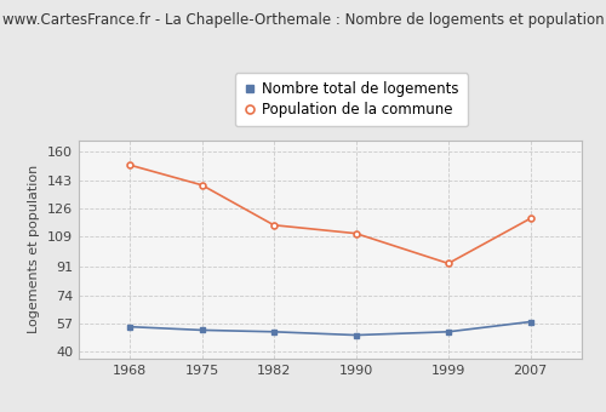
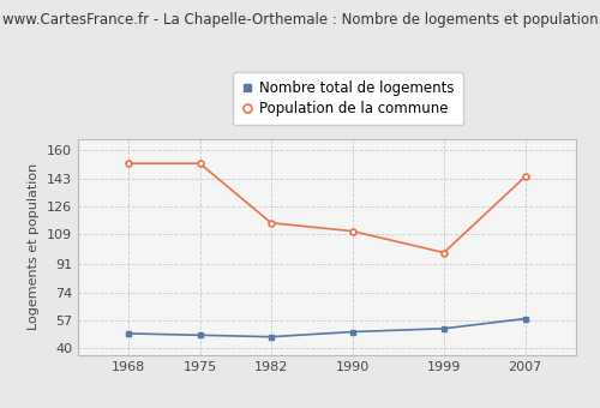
Nombre total de logements/1968: 55 -> 49
Nombre total de logements/1975: 53 -> 48
Population de la commune/1975: 140 -> 152
Nombre total de logements/1982: 52 -> 47
Population de la commune/1999: 93 -> 98
Population de la commune/2007: 120 -> 144
